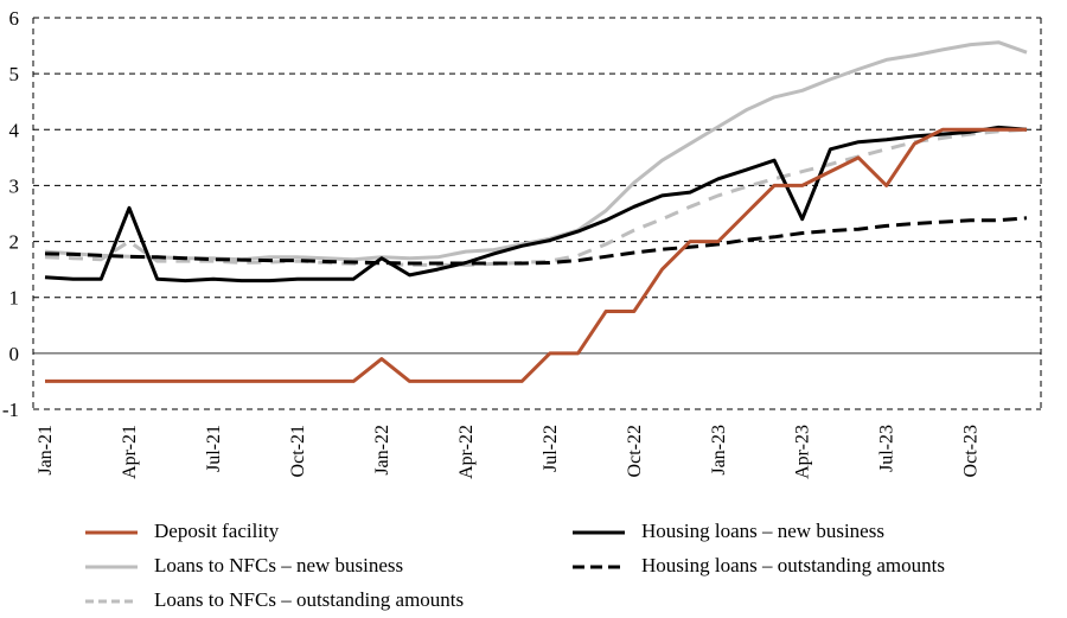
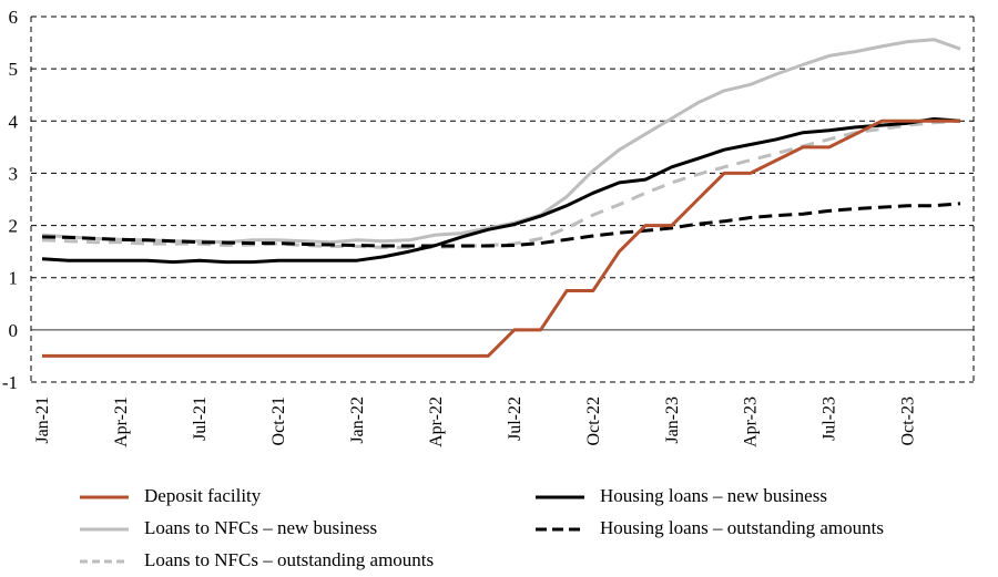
Loans to NFCs – outstanding amounts/Apr-21: 2.0 -> 1.7
Housing loans – new business/Apr-21: 2.6 -> 1.3
Deposit facility/Jan-22: -0.1 -> -0.5
Housing loans – new business/Jan-22: 1.7 -> 1.3
Housing loans – new business/Apr-23: 2.4 -> 3.5
Deposit facility/Jul-23: 3.0 -> 3.5
